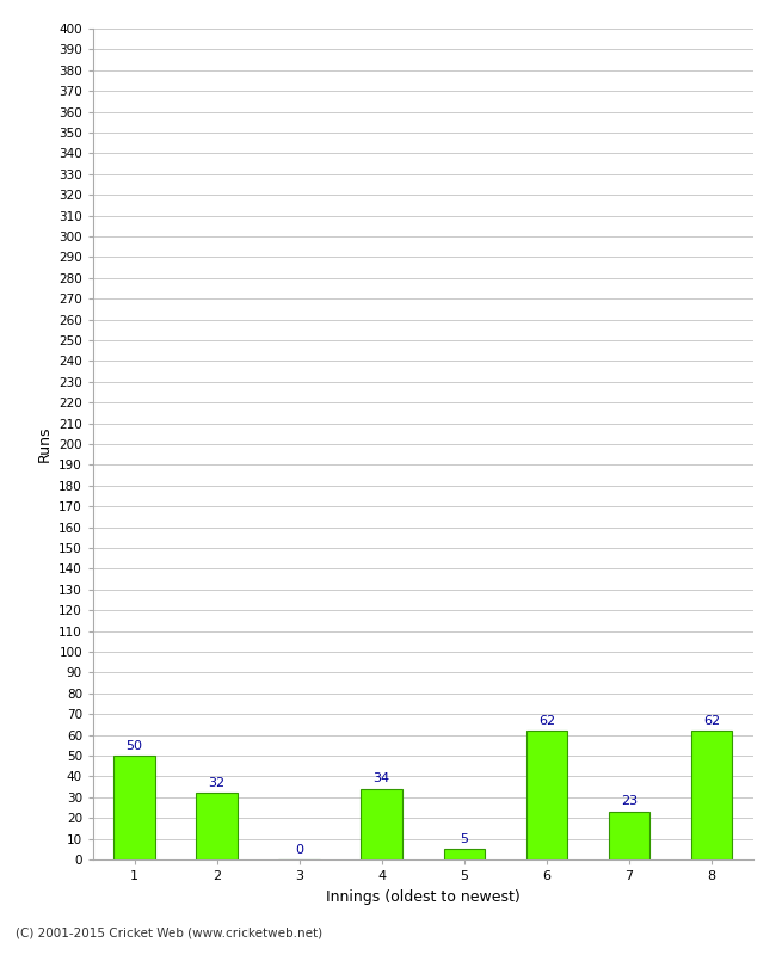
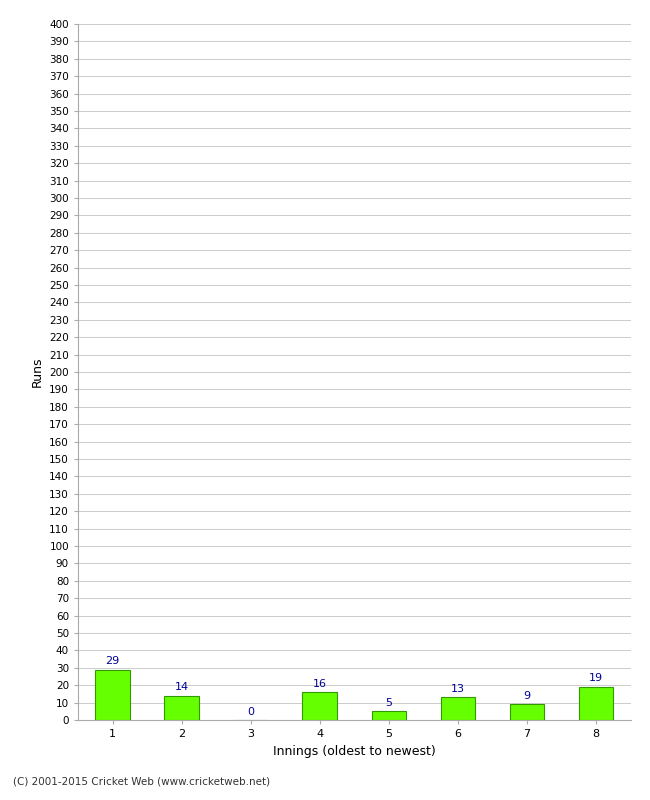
1: 50 -> 29
2: 32 -> 14
4: 34 -> 16
6: 62 -> 13
7: 23 -> 9
8: 62 -> 19
